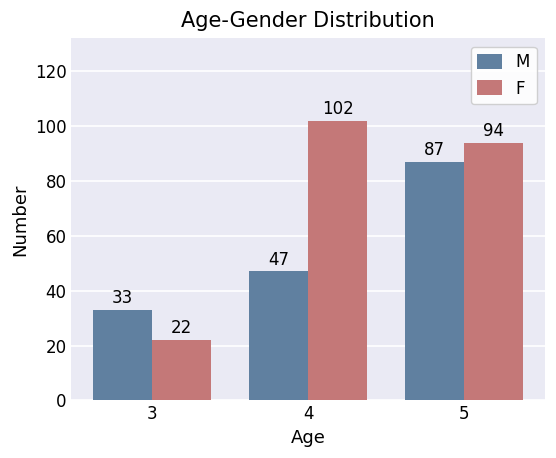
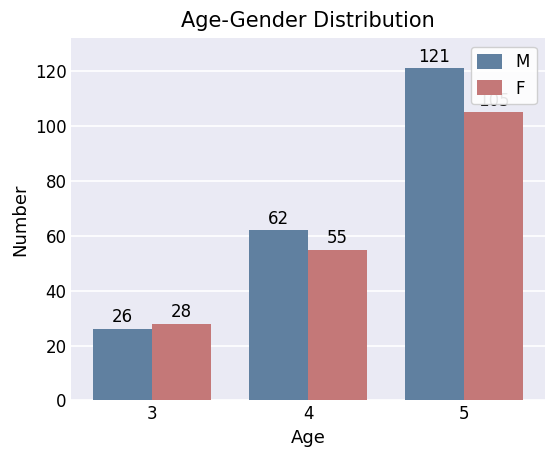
M/3: 33 -> 26
F/3: 22 -> 28
M/4: 47 -> 62
F/4: 102 -> 55
M/5: 87 -> 121
F/5: 94 -> 105
